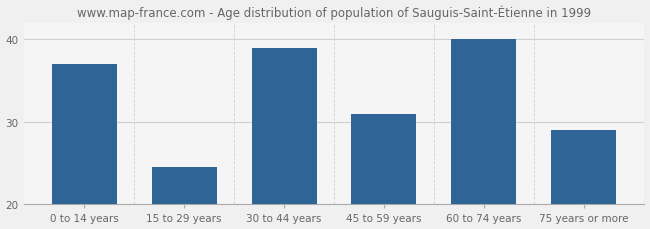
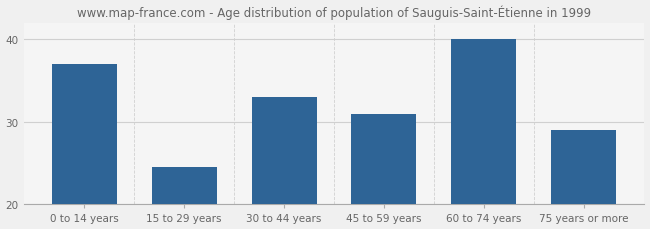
30 to 44 years: 39.0 -> 33.0
